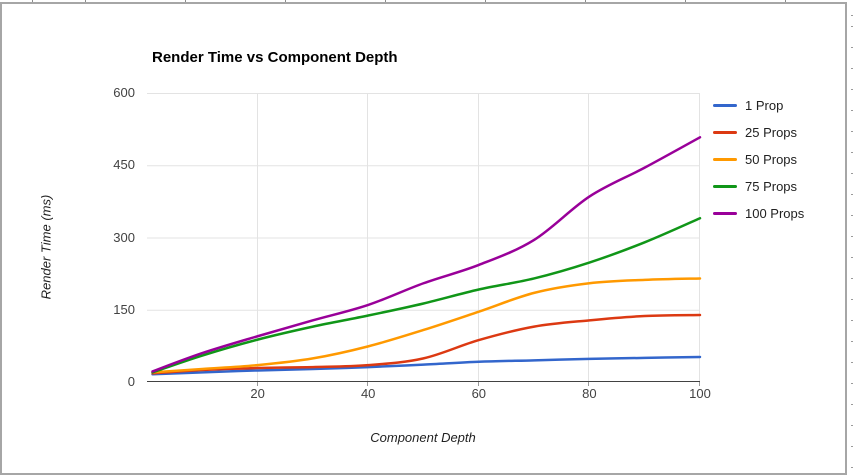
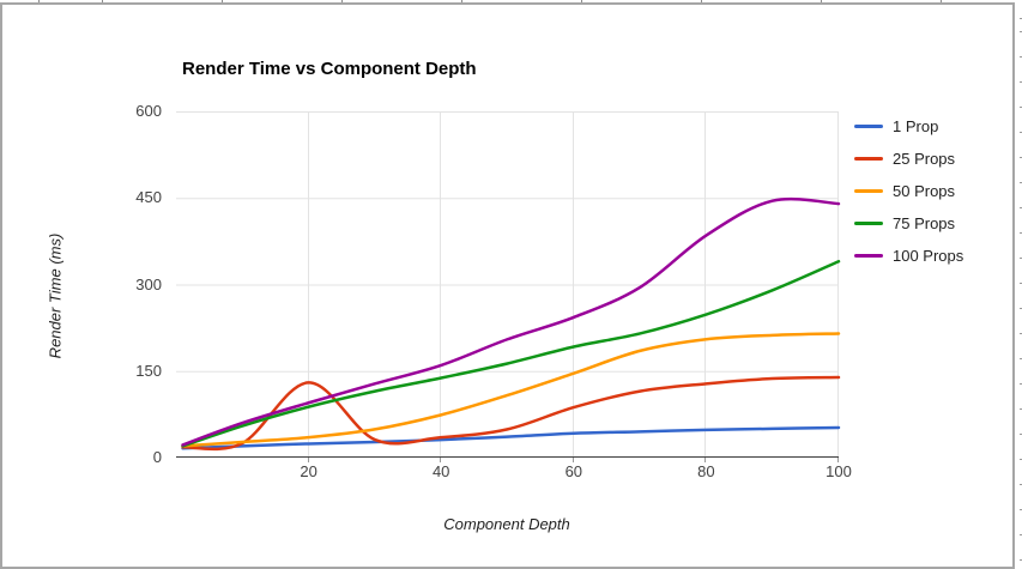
25 Props/20: 30 -> 130
100 Props/100: 510 -> 440
